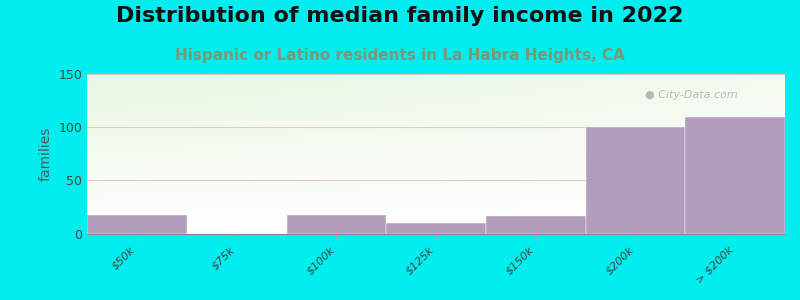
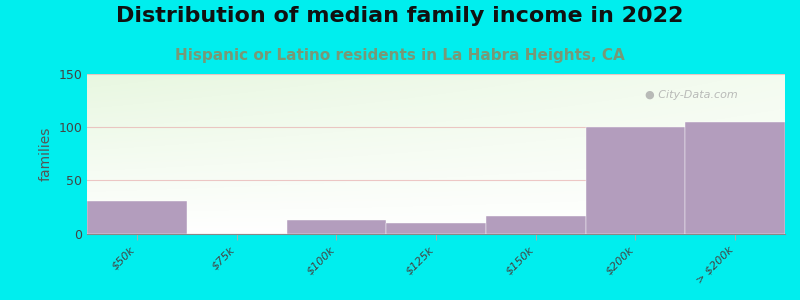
$50k: 18 -> 31
$100k: 18 -> 13
> $200k: 110 -> 105
